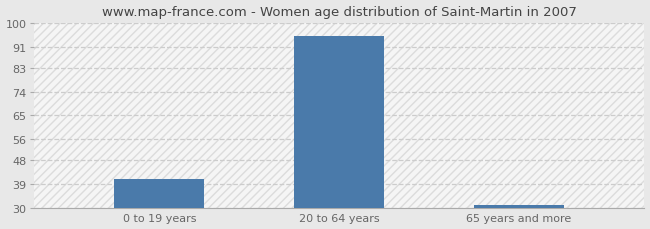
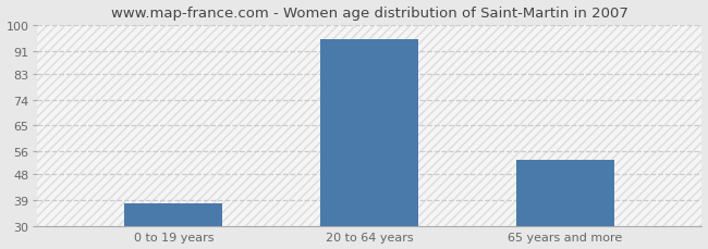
0 to 19 years: 41 -> 38
65 years and more: 31 -> 53
